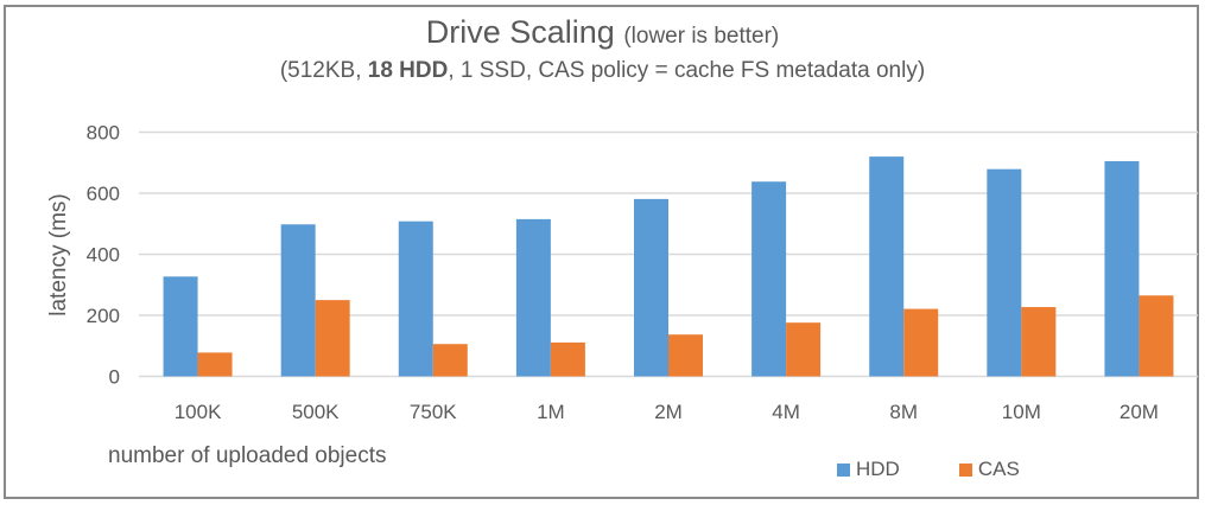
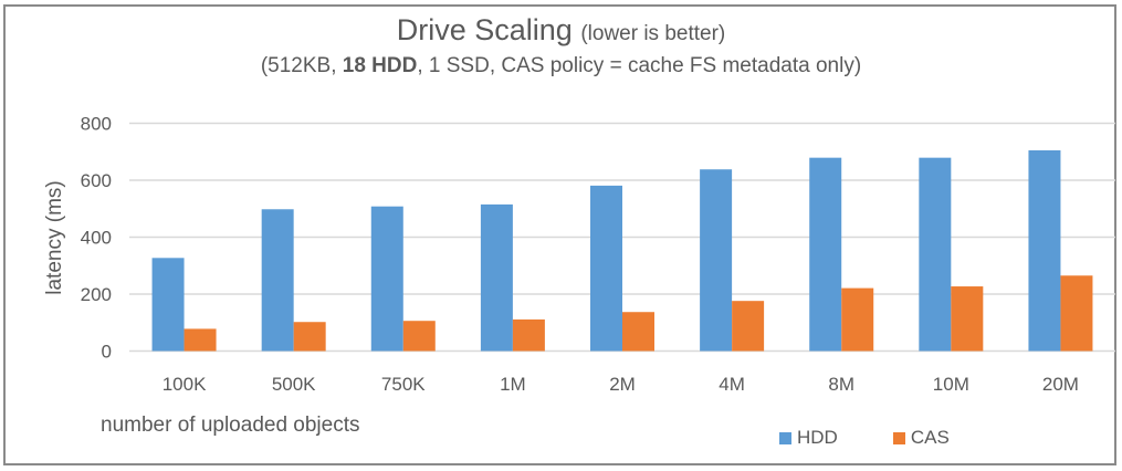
CAS/500K: 250 -> 100
HDD/8M: 720 -> 680
